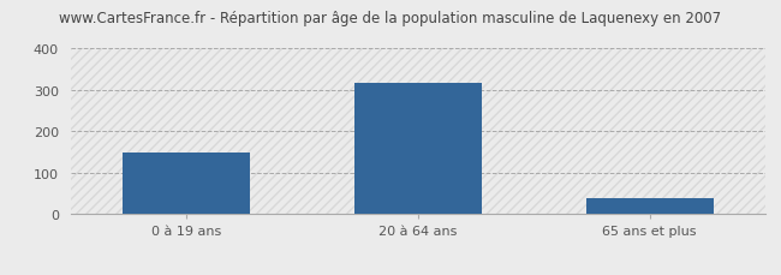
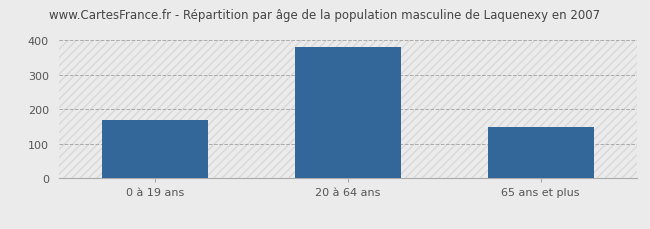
0 à 19 ans: 148 -> 170
20 à 64 ans: 316 -> 380
65 ans et plus: 40 -> 150
